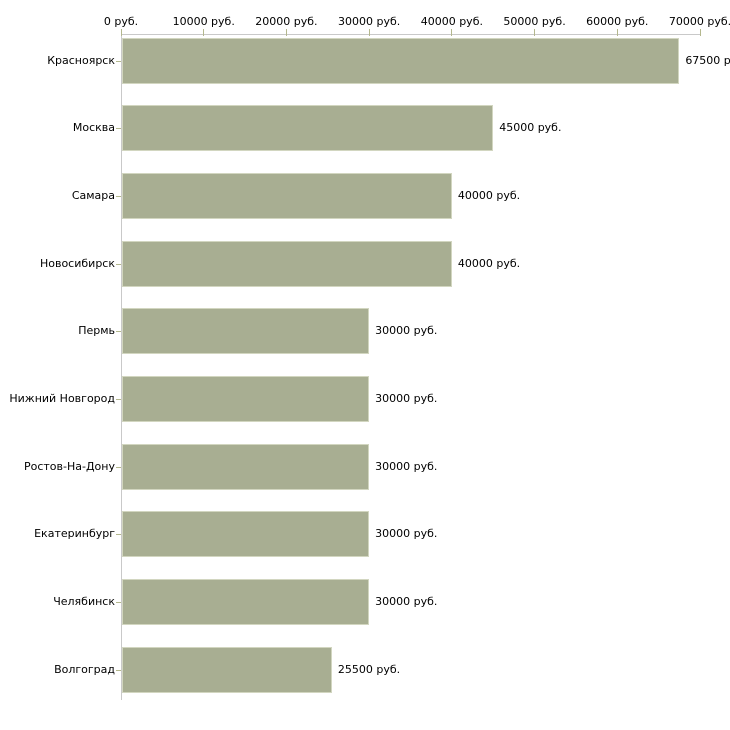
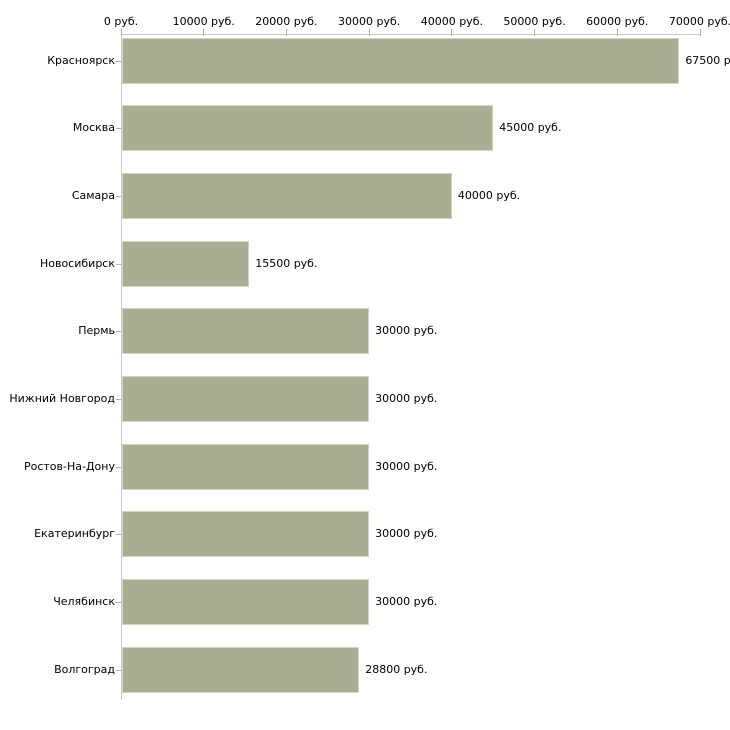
Новосибирск: 40000 -> 15500
Волгоград: 25500 -> 28800
